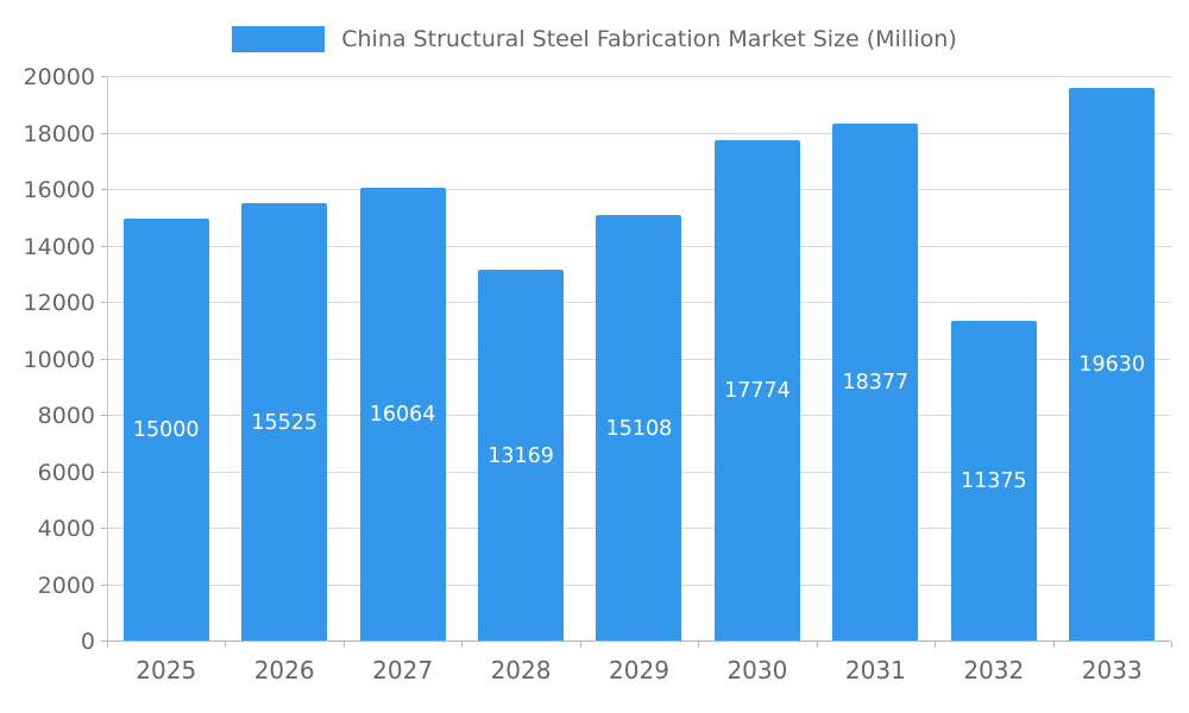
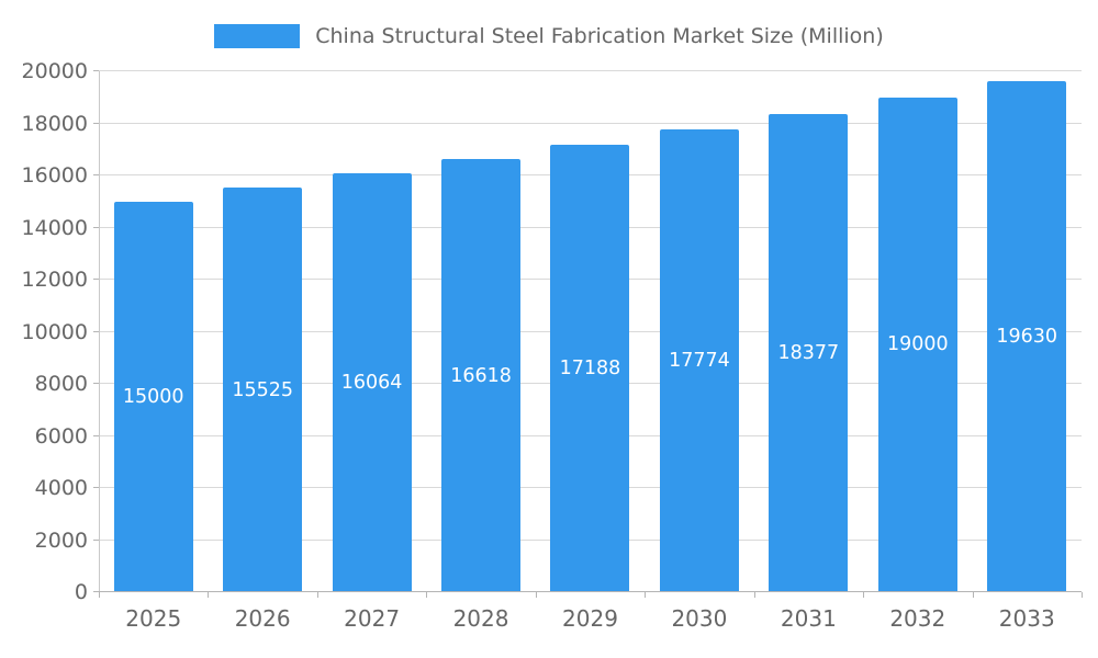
2028: 13169 -> 16618
2029: 15108 -> 17188
2032: 11375 -> 19000
